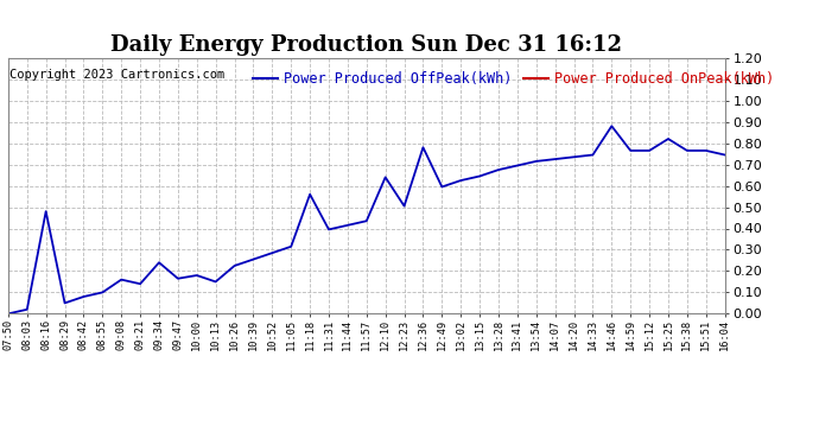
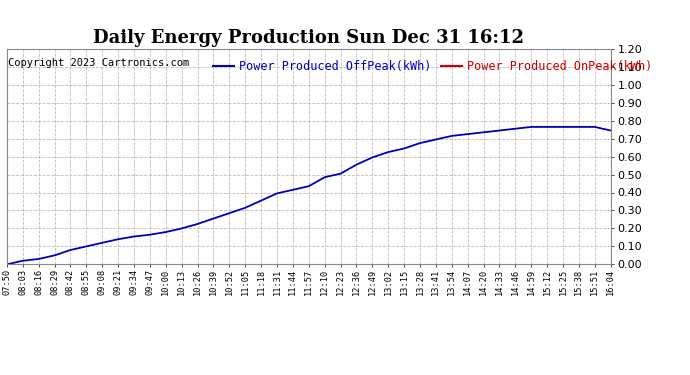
08:16: 0.48 -> 0.03
09:08: 0.16 -> 0.12
09:34: 0.24 -> 0.15
10:13: 0.15 -> 0.20
11:18: 0.56 -> 0.35
12:10: 0.64 -> 0.48
12:36: 0.78 -> 0.56
14:46: 0.88 -> 0.76
15:25: 0.82 -> 0.77
